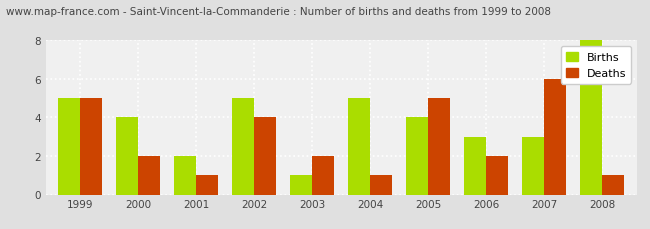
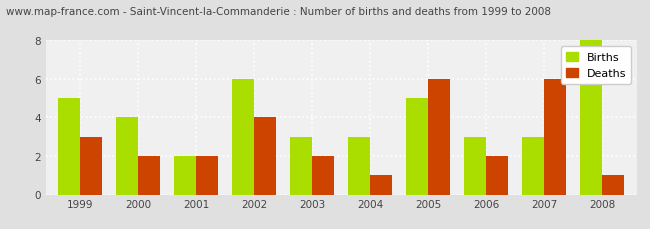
Deaths/1999: 5 -> 3
Deaths/2001: 1 -> 2
Births/2002: 5 -> 6
Births/2003: 1 -> 3
Births/2004: 5 -> 3
Births/2005: 4 -> 5
Deaths/2005: 5 -> 6
